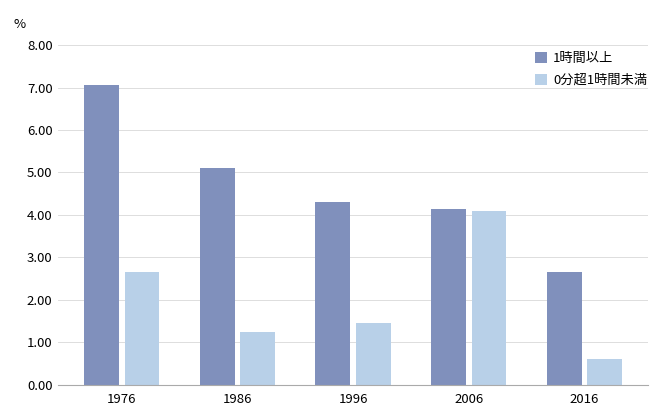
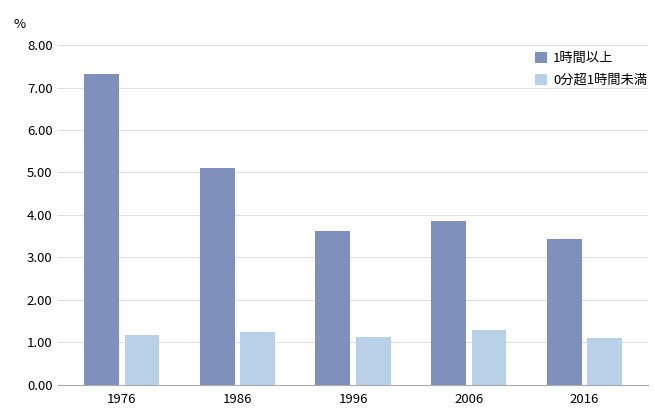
1時間以上/1976: 7.05 -> 7.33
0分超1時間未満/1976: 2.65 -> 1.18
1時間以上/1996: 4.30 -> 3.62
0分超1時間未満/1996: 1.45 -> 1.13
1時間以上/2006: 4.15 -> 3.85
0分超1時間未満/2006: 4.10 -> 1.30
1時間以上/2016: 2.65 -> 3.43
0分超1時間未満/2016: 0.60 -> 1.10
